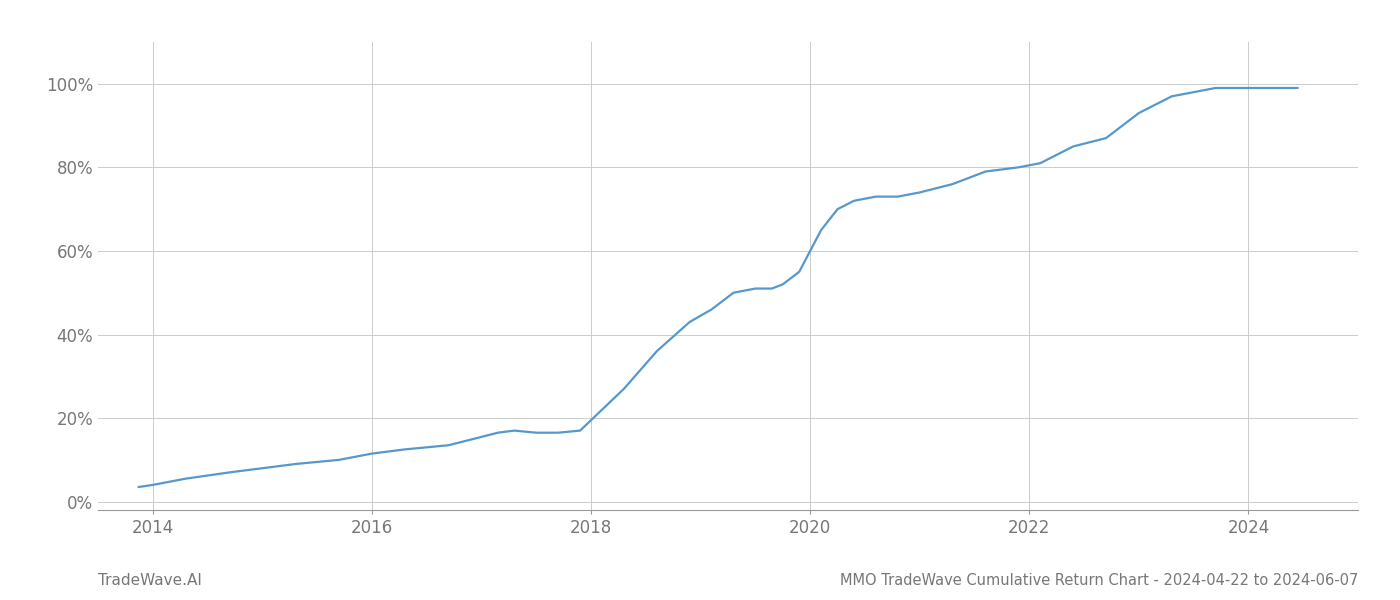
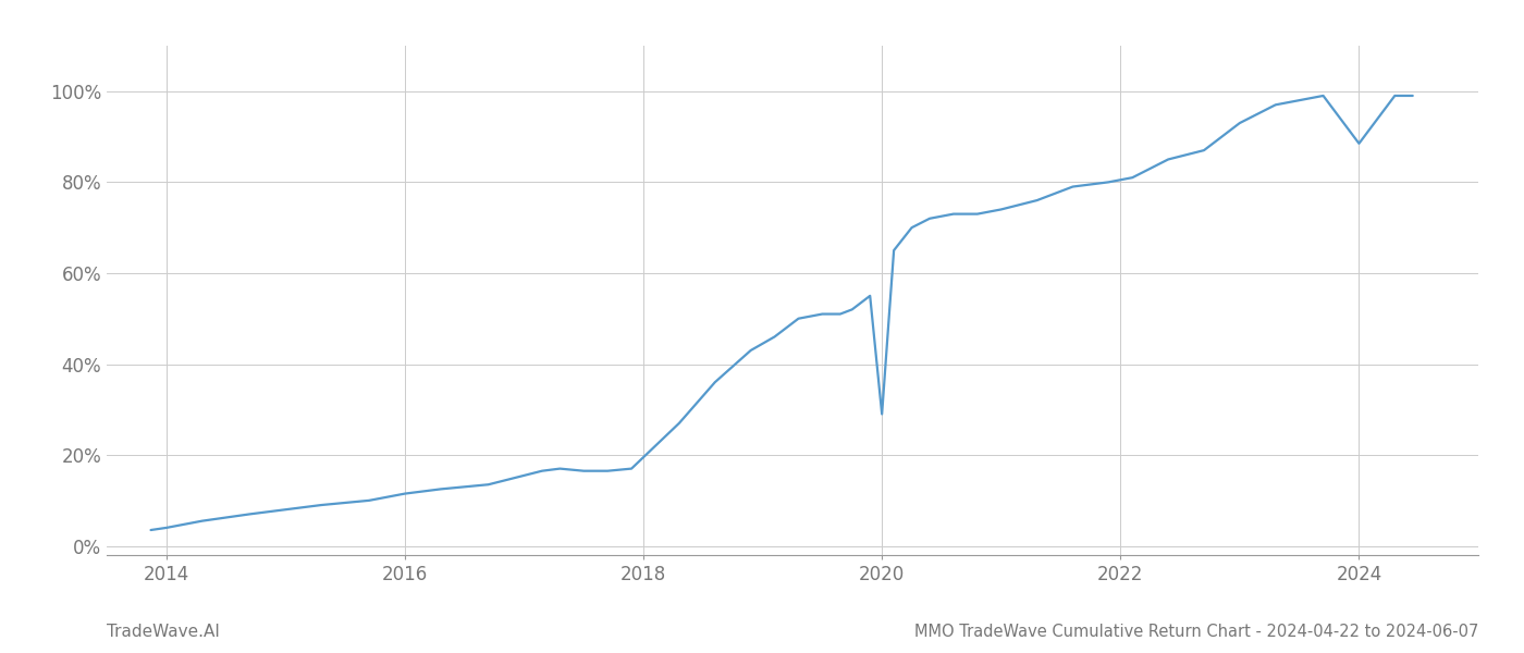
2020: 60.0% -> 29.0%
2024: 99.0% -> 88.5%
